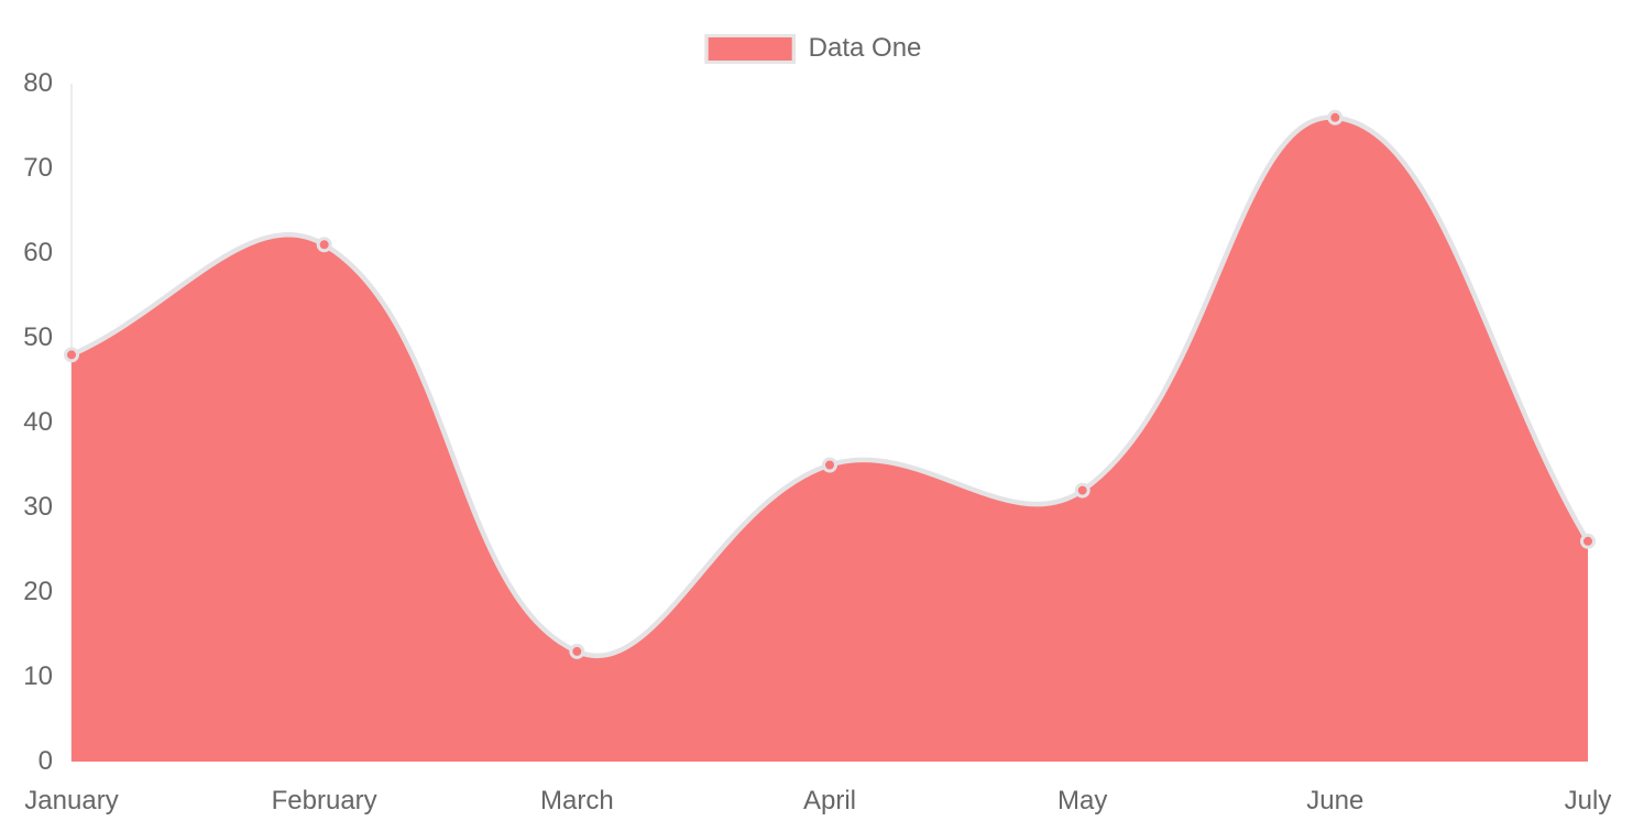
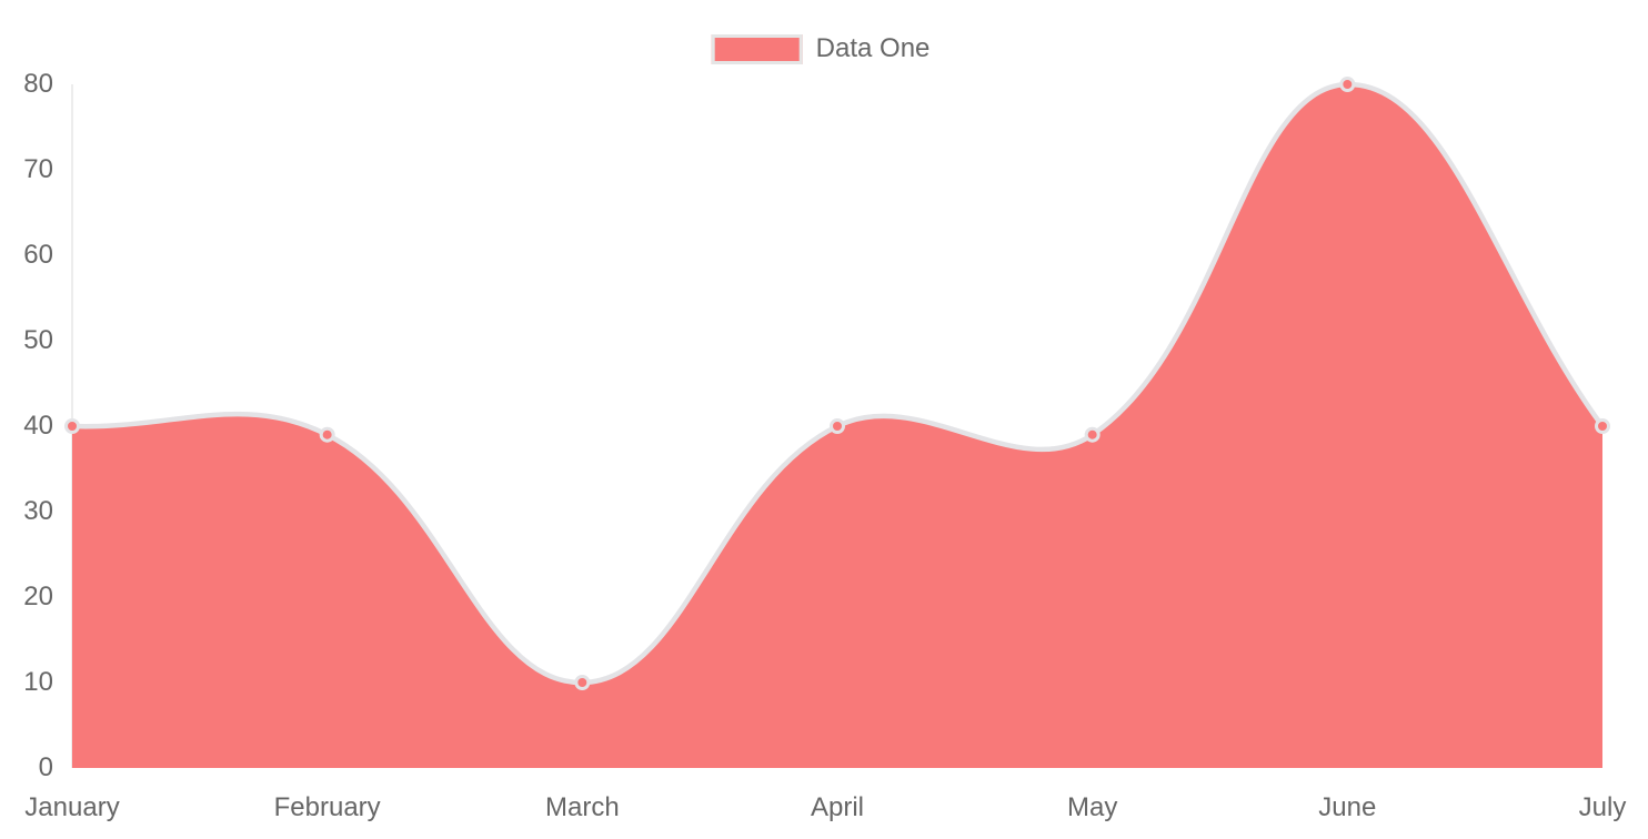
January: 48 -> 40
February: 61 -> 39
March: 13 -> 10
April: 35 -> 40
May: 32 -> 39
June: 76 -> 80
July: 26 -> 40
